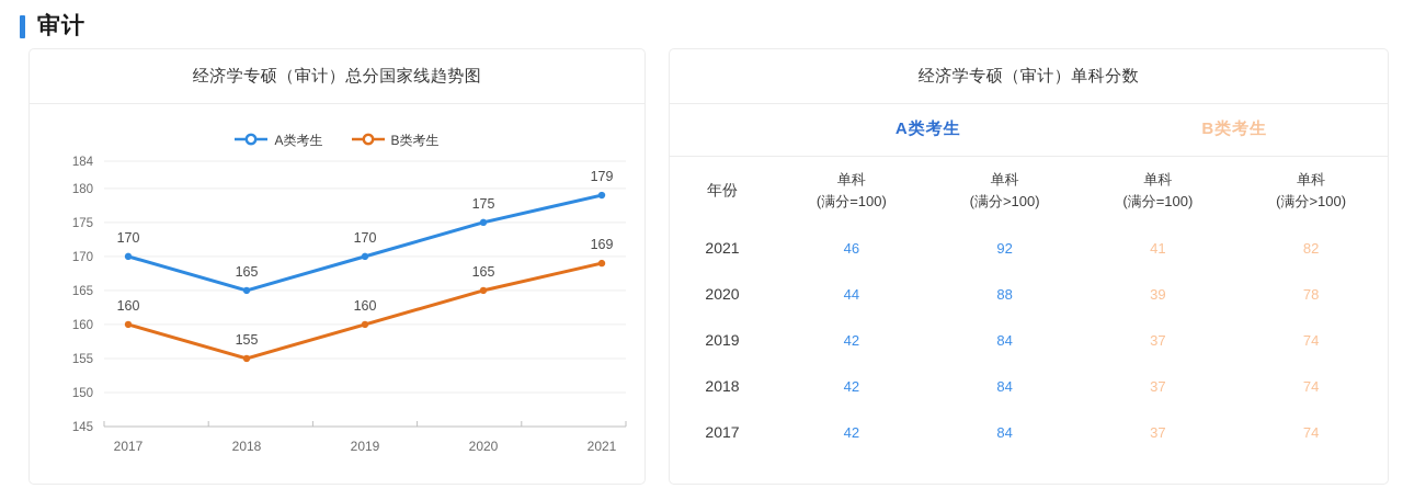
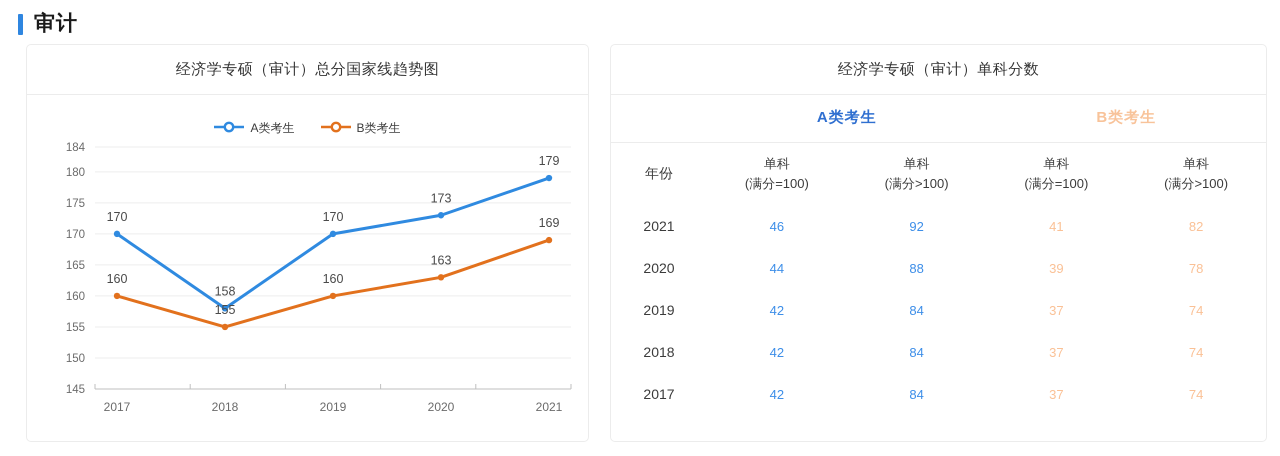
A类考生/2018: 165 -> 158
A类考生/2020: 175 -> 173
B类考生/2020: 165 -> 163
